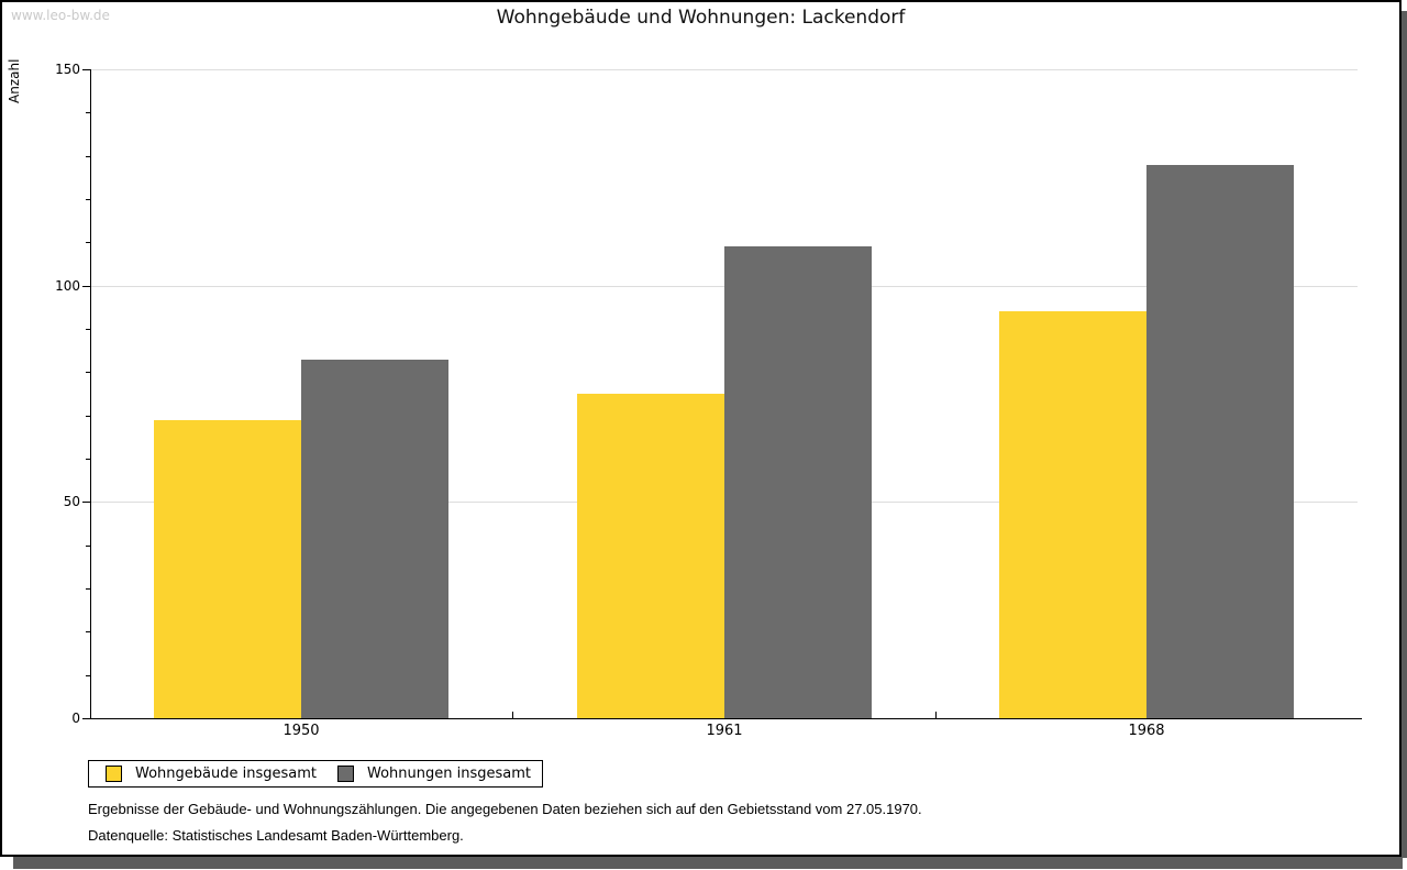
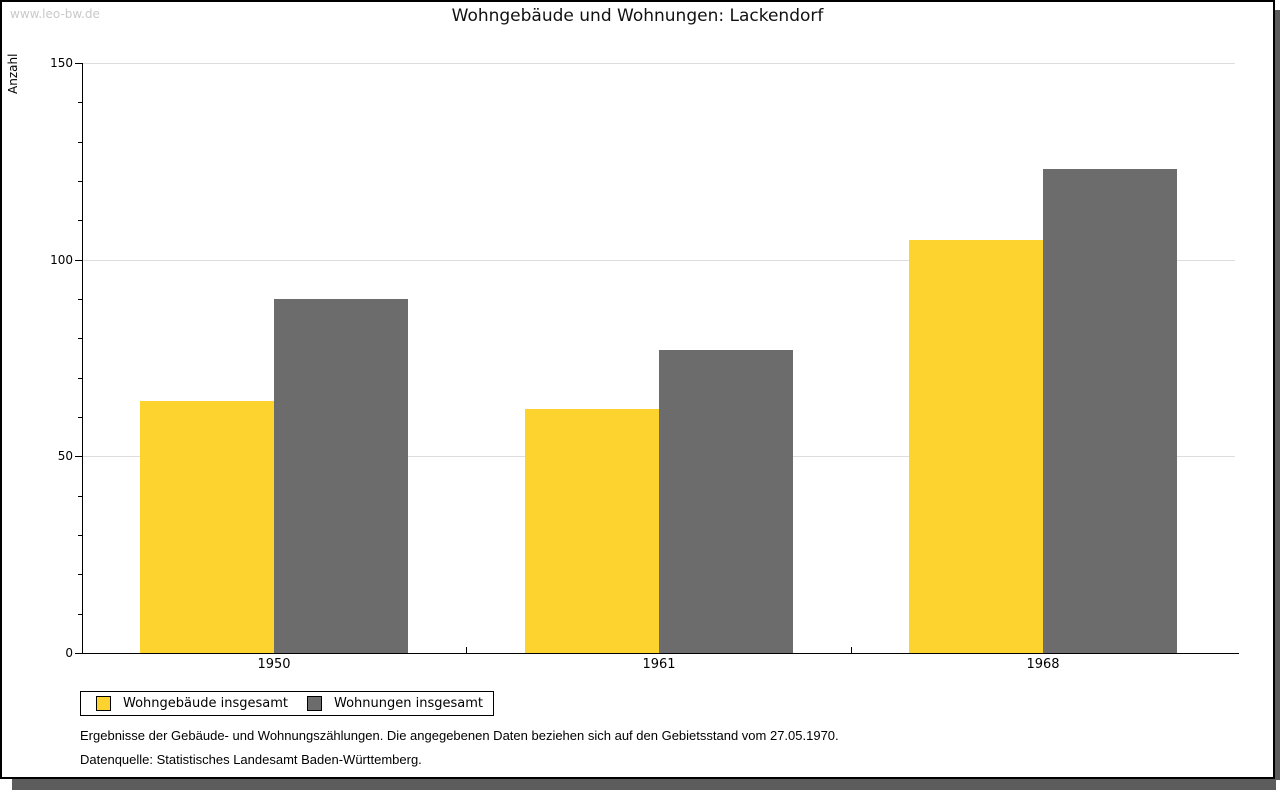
Wohngebäude insgesamt/1950: 69 -> 64
Wohnungen insgesamt/1950: 83 -> 90
Wohngebäude insgesamt/1961: 75 -> 62
Wohnungen insgesamt/1961: 109 -> 77
Wohngebäude insgesamt/1968: 94 -> 105
Wohnungen insgesamt/1968: 128 -> 123
